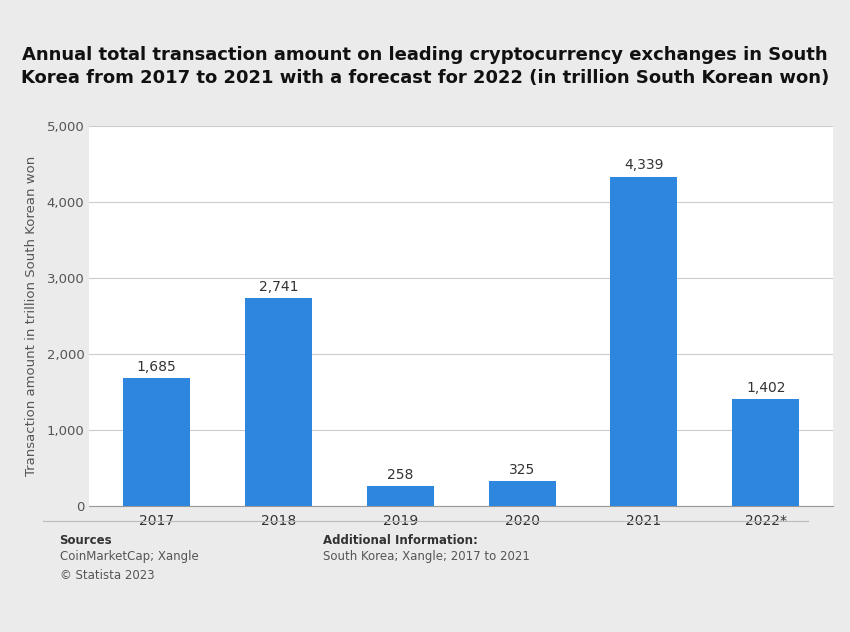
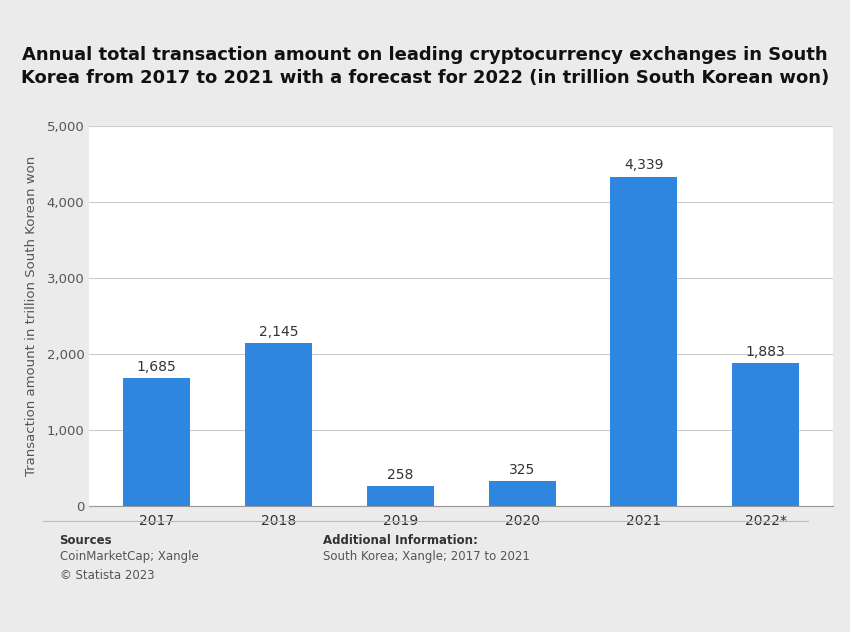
2018: 2,741 -> 2,145
2022*: 1,402 -> 1,883
